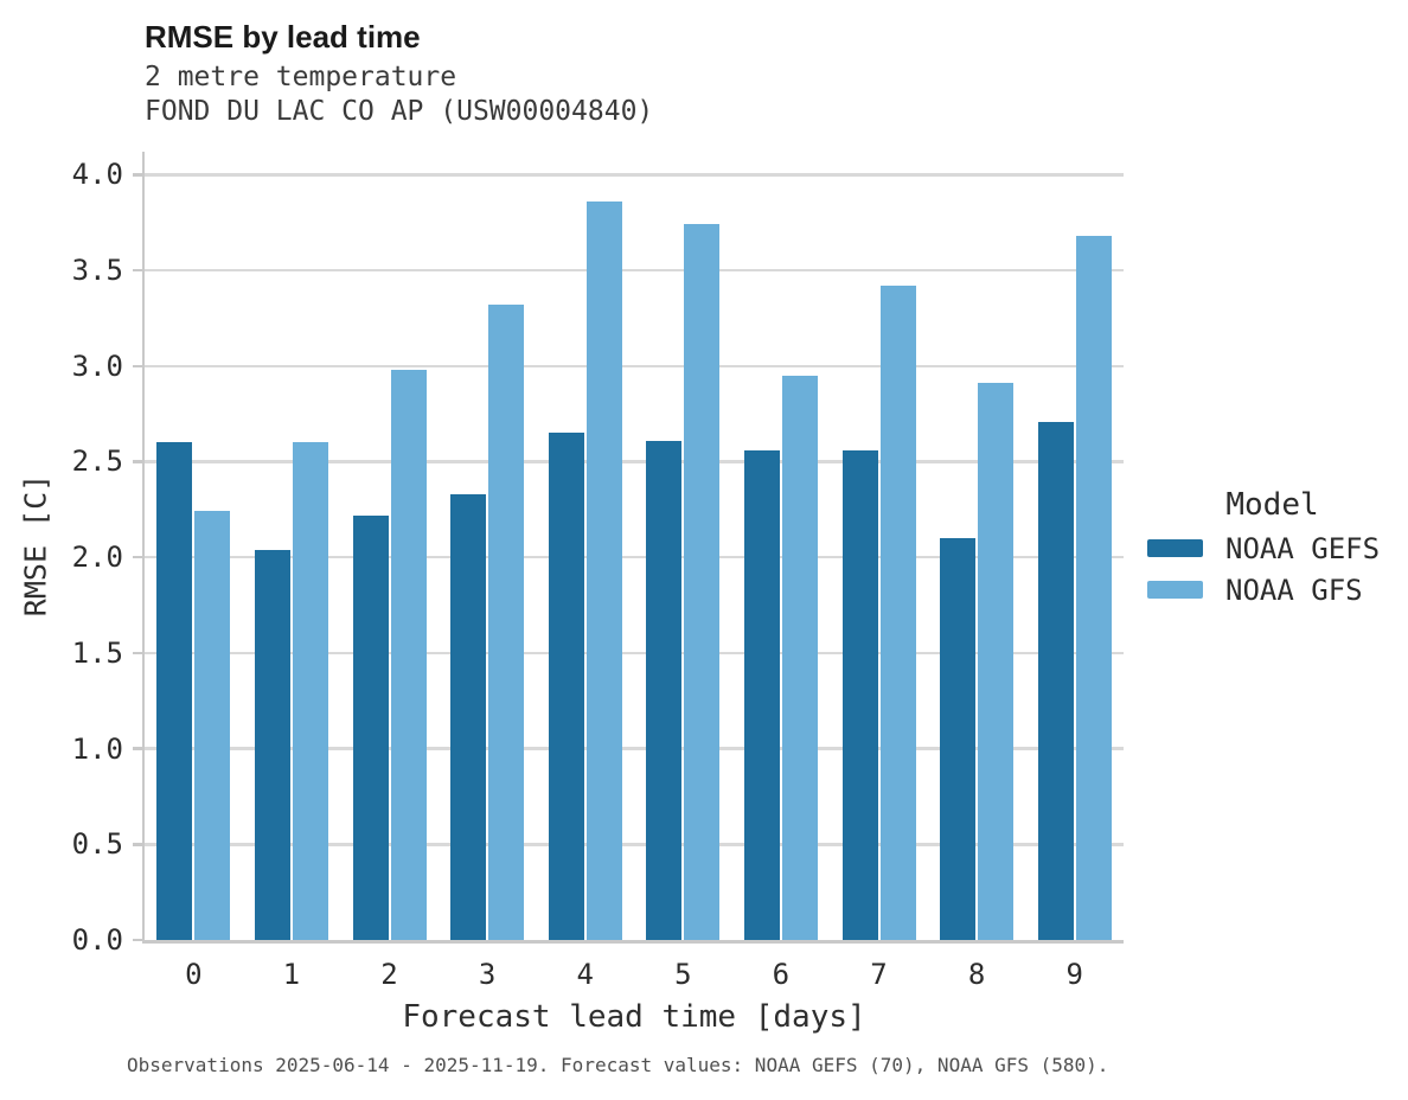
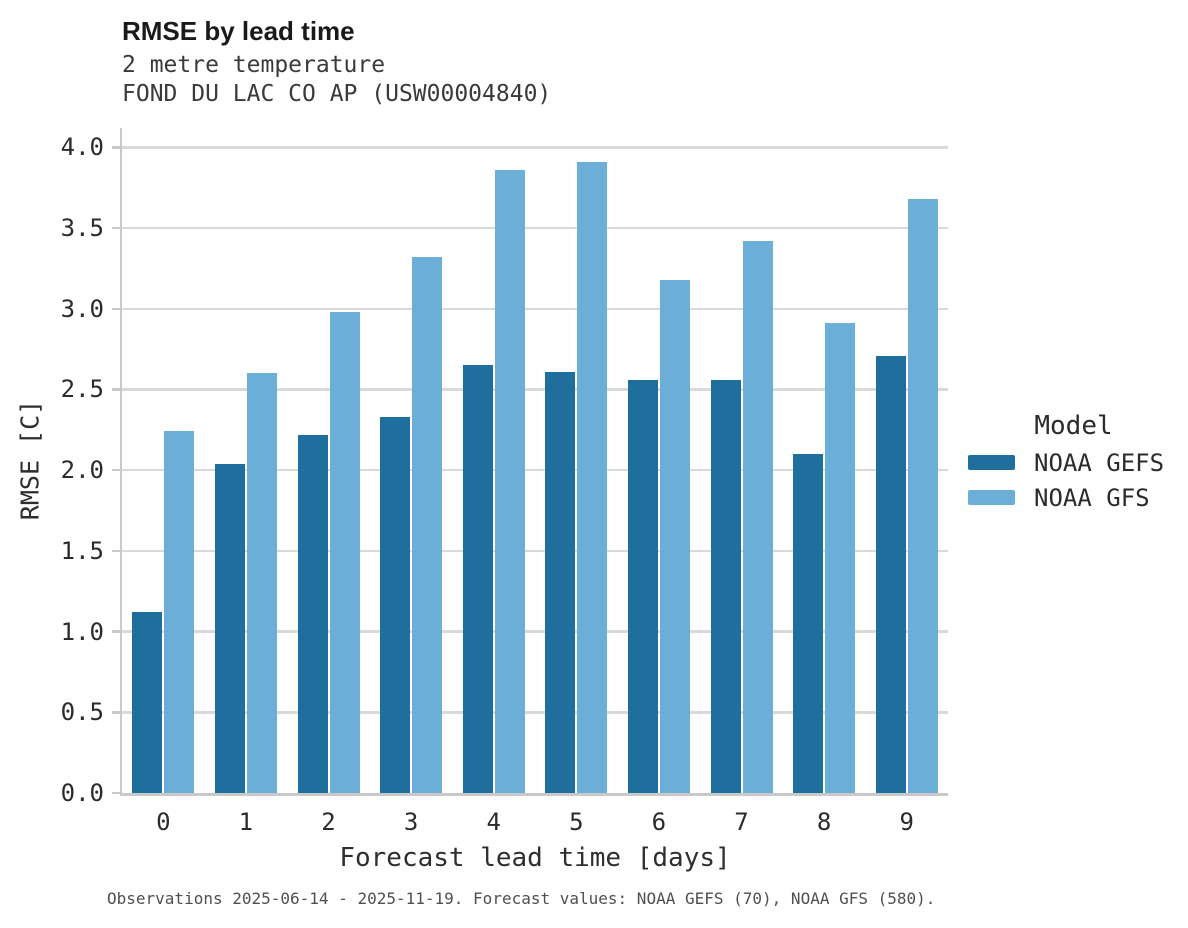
NOAA GEFS/0: 2.60 -> 1.12
NOAA GFS/5: 3.74 -> 3.91
NOAA GFS/6: 2.95 -> 3.18
